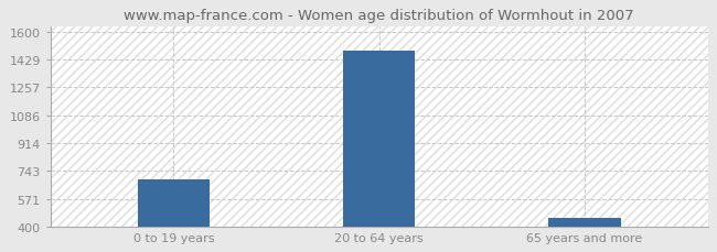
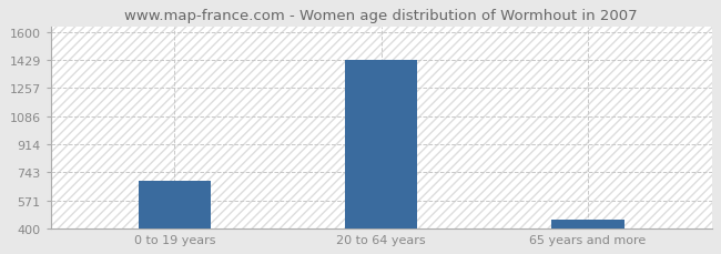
20 to 64 years: 1480 -> 1430
